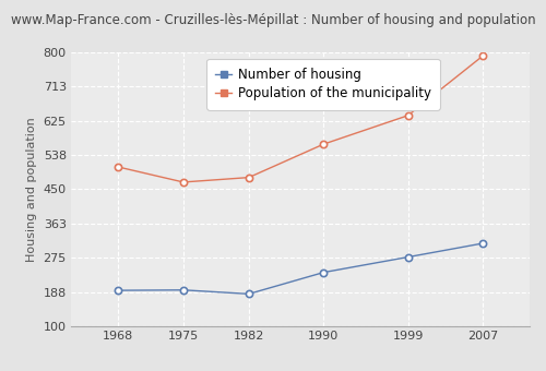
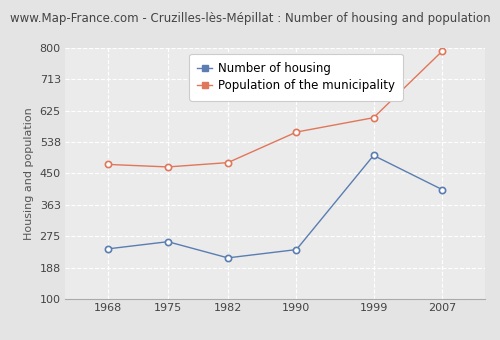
Number of housing/1968: 192 -> 240
Population of the municipality/1968: 507 -> 475
Number of housing/1975: 193 -> 260
Number of housing/1982: 183 -> 215
Number of housing/1999: 277 -> 500
Population of the municipality/1999: 638 -> 605
Number of housing/2007: 312 -> 405
